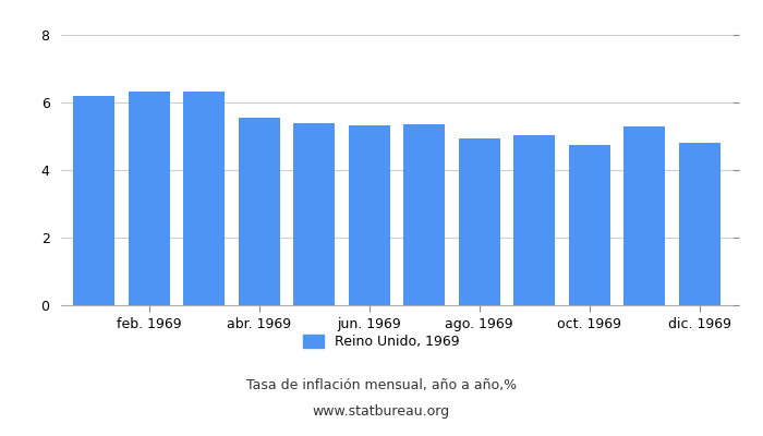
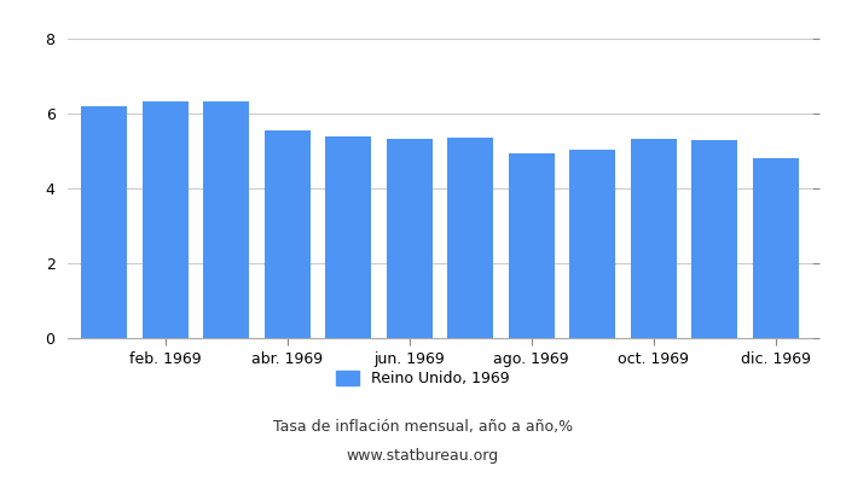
oct. 1969: 4.75 -> 5.32
